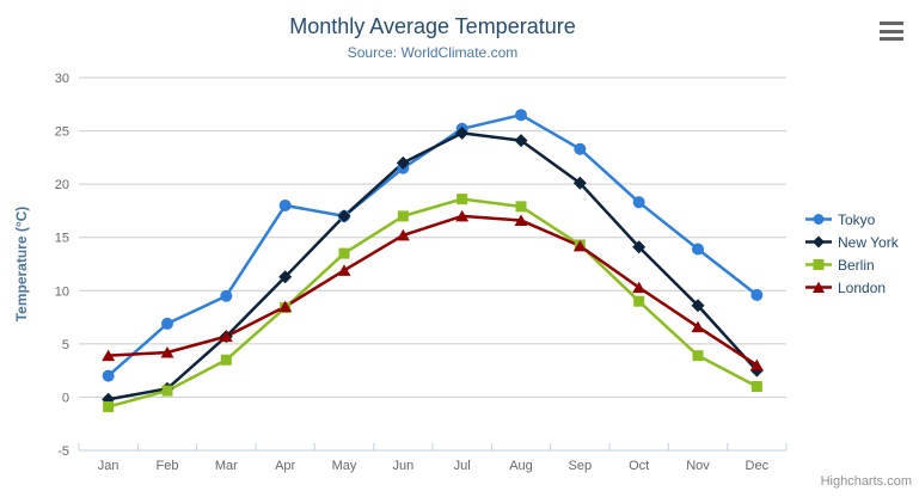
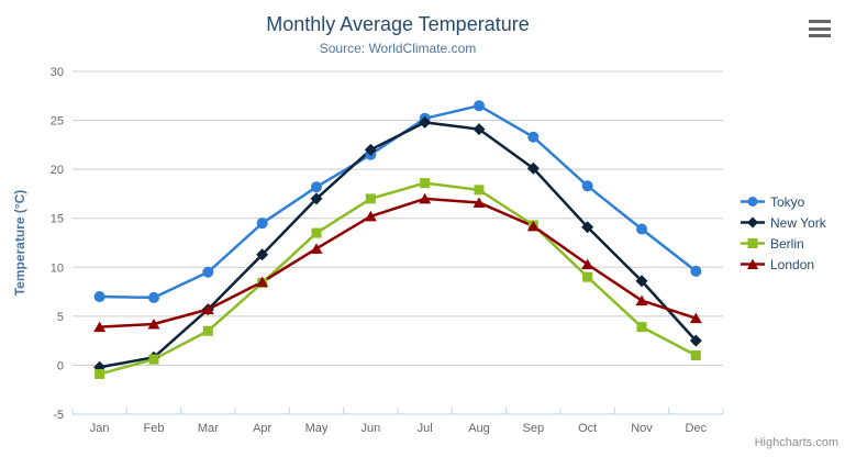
Tokyo/Jan: 2 -> 7
Tokyo/Apr: 18 -> 14
Tokyo/May: 17 -> 18
London/Dec: 3 -> 5
